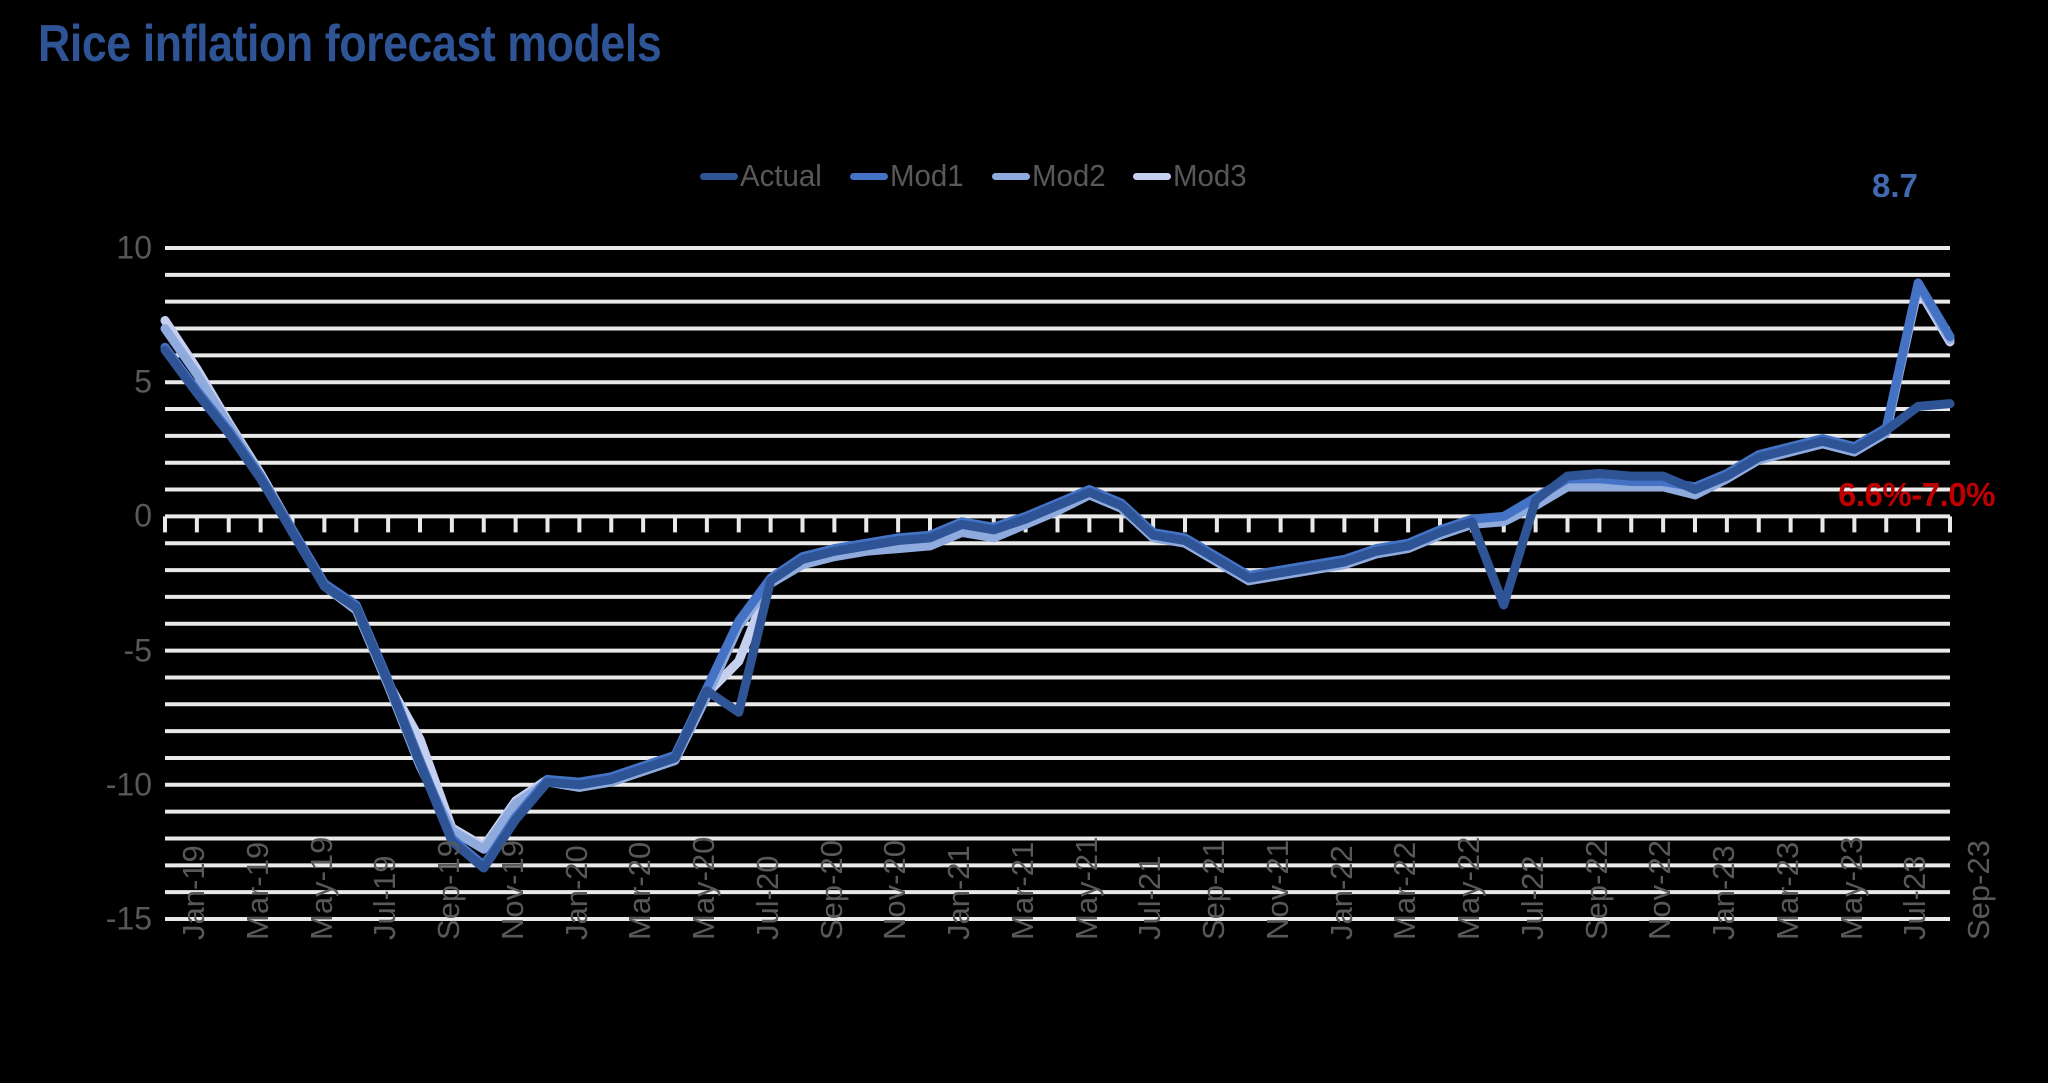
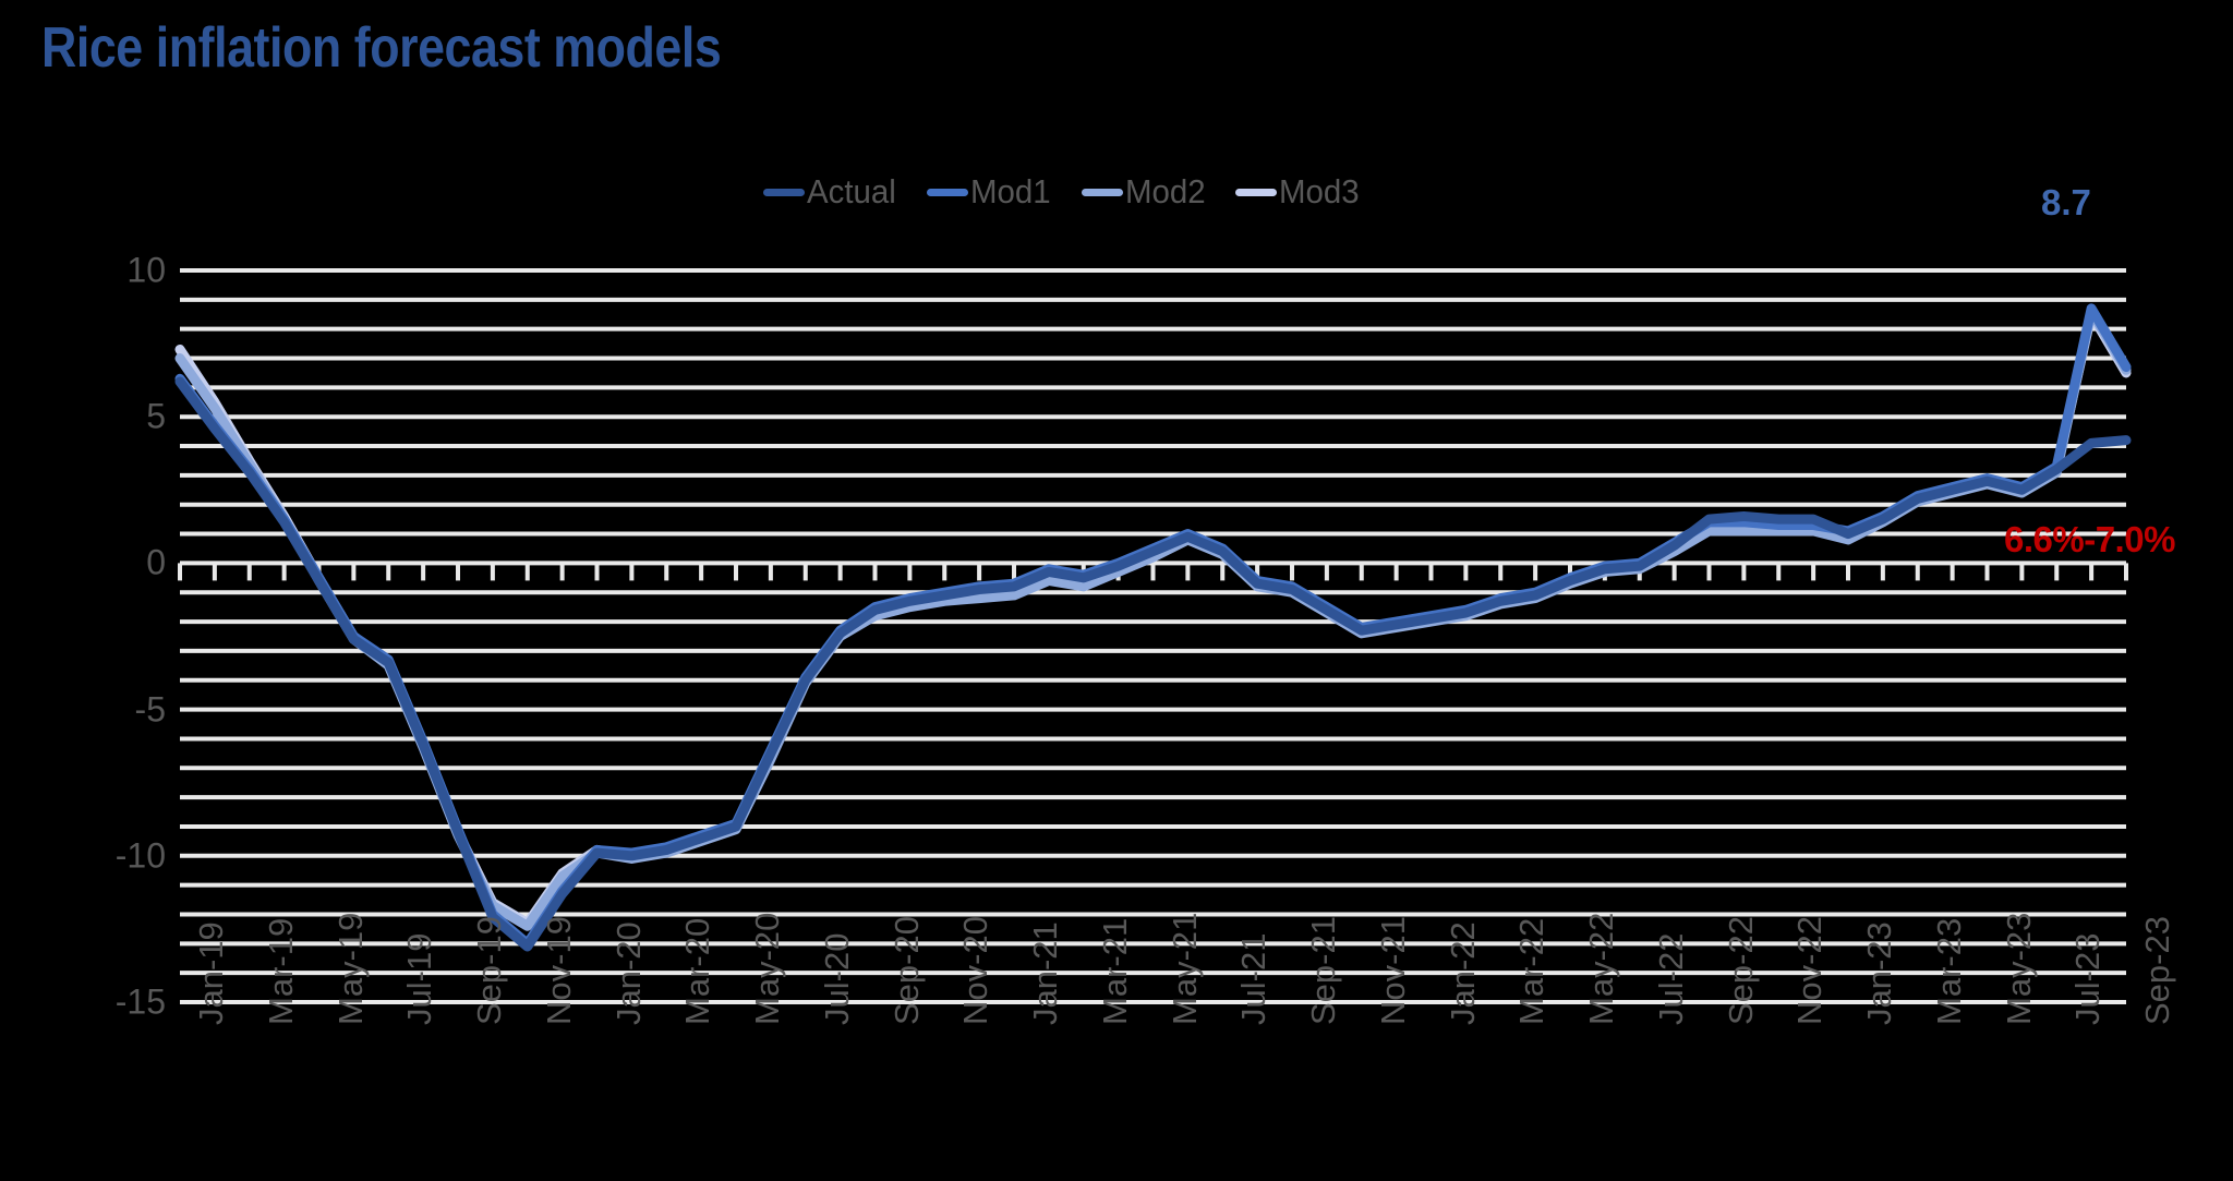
Mod3/Sep-19: -8.3 -> -9.2
Actual/Jul-20: -7.3 -> -4.0
Mod3/Jul-20: -5.4 -> -4.0
Actual/Jul-22: -3.3 -> -0.1
